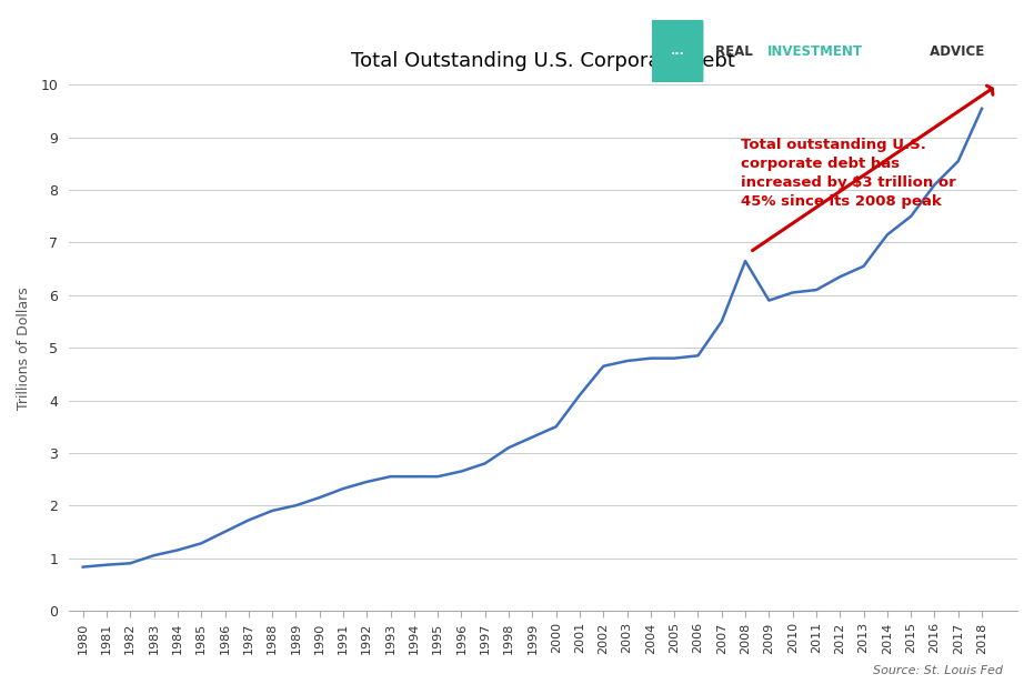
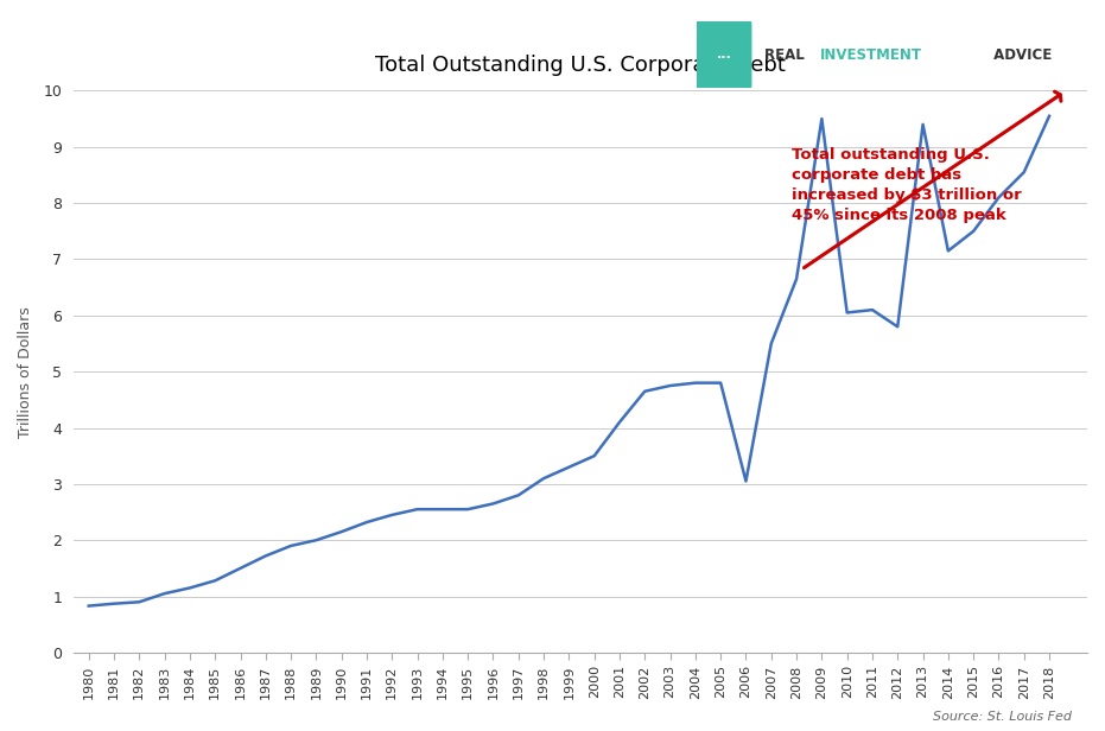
2006: 4.85 -> 3.05
2009: 5.90 -> 9.50
2012: 6.35 -> 5.80
2013: 6.55 -> 9.40
